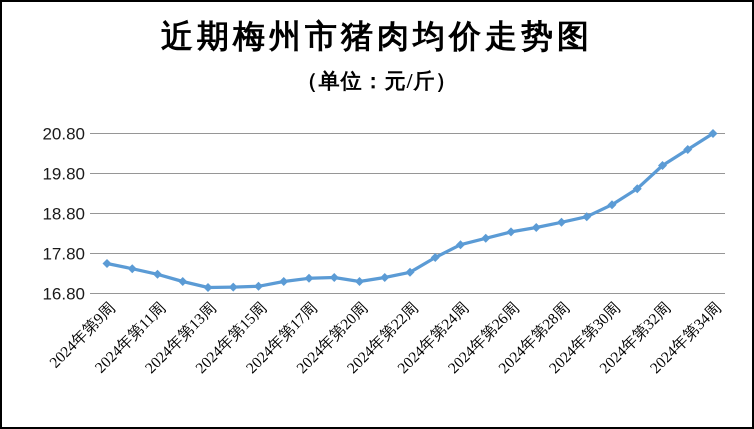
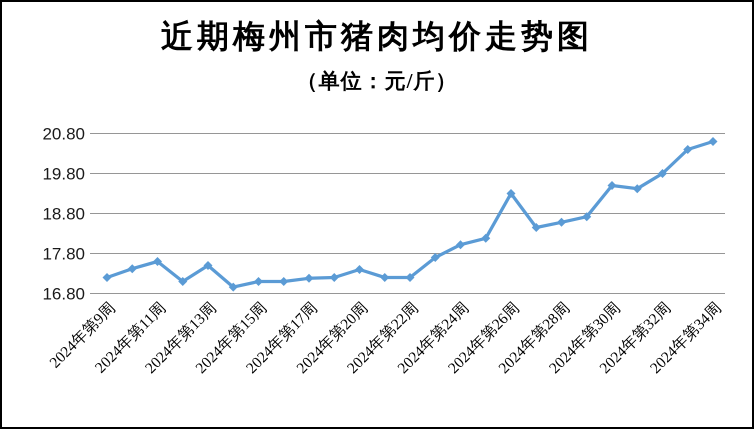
2024年第9周: 17.6 -> 17.2
2024年第11周: 17.3 -> 17.6
2024年第13周: 16.9 -> 17.5
2024年第15周: 17.0 -> 17.1
2024年第20周: 17.1 -> 17.4
2024年第22周: 17.3 -> 17.2
2024年第26周: 18.3 -> 19.3
2024年第30周: 19.0 -> 19.5
2024年第32周: 20.0 -> 19.8
2024年第34周: 20.8 -> 20.6
